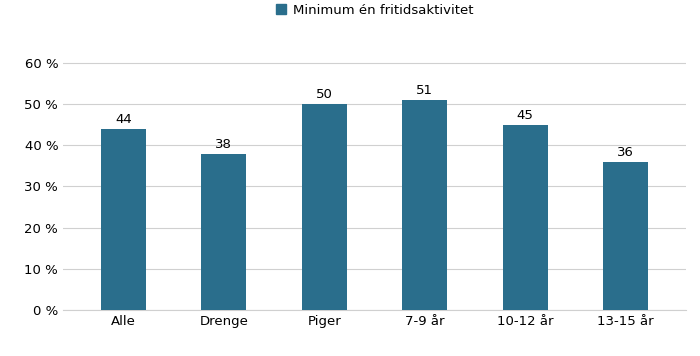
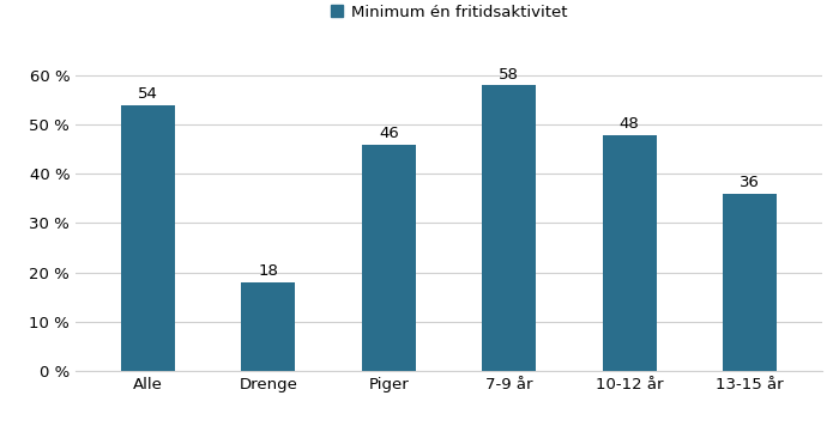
Alle: 44 -> 54
Drenge: 38 -> 18
Piger: 50 -> 46
7-9 år: 51 -> 58
10-12 år: 45 -> 48
